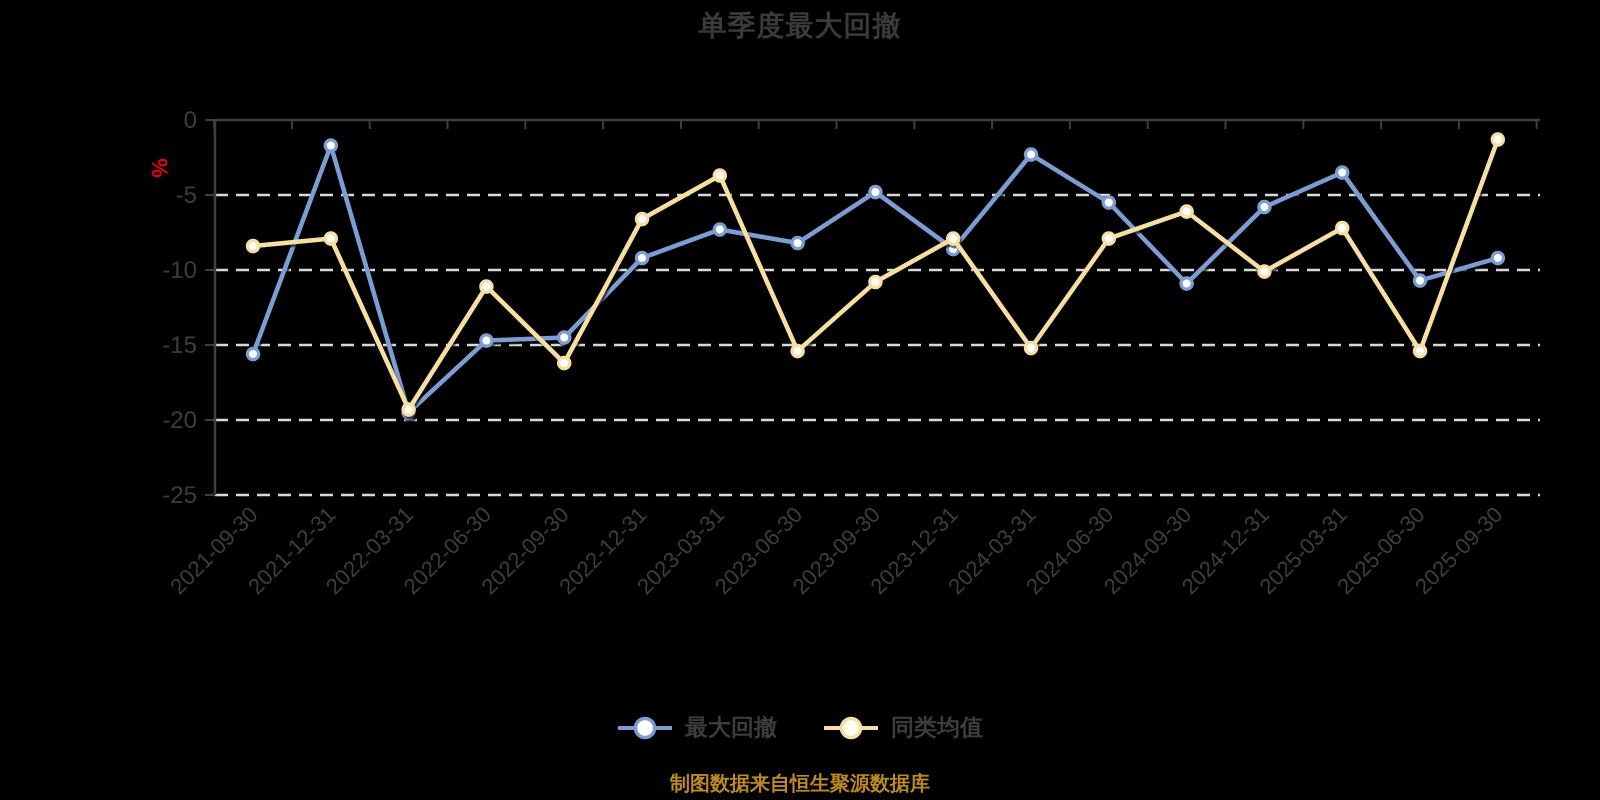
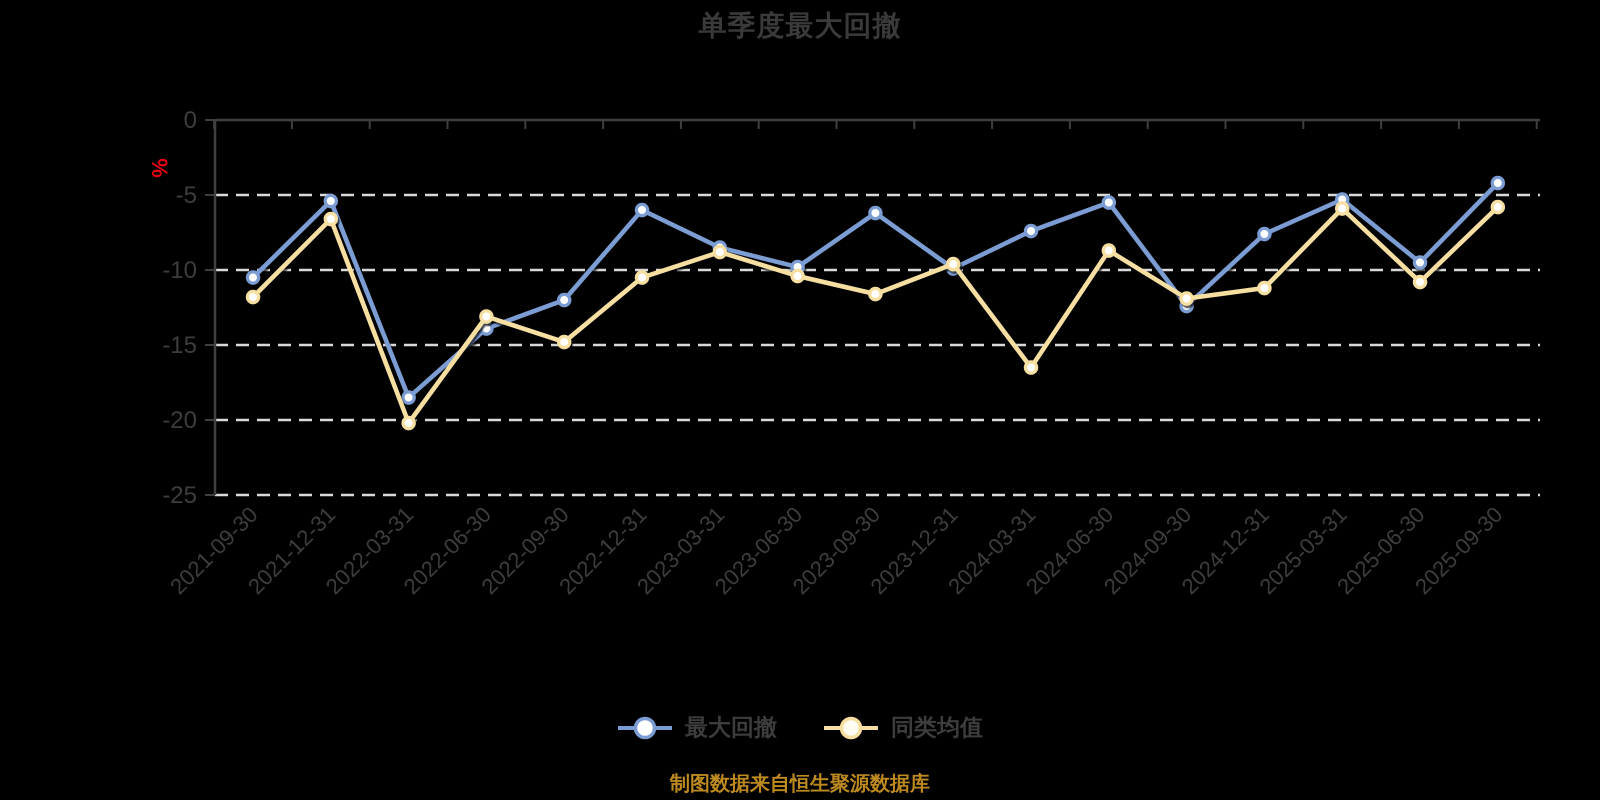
最大回撤/2021-09-30: -15.6 -> -10.5
同类均值/2021-09-30: -8.4 -> -11.8
最大回撤/2021-12-31: -1.7 -> -5.4
同类均值/2021-12-31: -7.9 -> -6.6
最大回撤/2022-03-31: -19.5 -> -18.5
同类均值/2022-03-31: -19.3 -> -20.2
最大回撤/2022-06-30: -14.7 -> -13.9
同类均值/2022-06-30: -11.1 -> -13.1
最大回撤/2022-09-30: -14.5 -> -12.0
同类均值/2022-09-30: -16.2 -> -14.8
最大回撤/2022-12-31: -9.2 -> -6.0
同类均值/2022-12-31: -6.6 -> -10.5
最大回撤/2023-03-31: -7.3 -> -8.5
同类均值/2023-03-31: -3.7 -> -8.8
最大回撤/2023-06-30: -8.2 -> -9.8
同类均值/2023-06-30: -15.4 -> -10.4
最大回撤/2023-09-30: -4.8 -> -6.2
同类均值/2023-09-30: -10.8 -> -11.6
最大回撤/2023-12-31: -8.6 -> -9.9
同类均值/2023-12-31: -7.9 -> -9.6
最大回撤/2024-03-31: -2.3 -> -7.4
同类均值/2024-03-31: -15.2 -> -16.5
同类均值/2024-06-30: -7.9 -> -8.7
最大回撤/2024-09-30: -10.9 -> -12.4
同类均值/2024-09-30: -6.1 -> -11.9
最大回撤/2024-12-31: -5.8 -> -7.6
同类均值/2024-12-31: -10.1 -> -11.2
最大回撤/2025-03-31: -3.5 -> -5.3
同类均值/2025-03-31: -7.2 -> -5.9
最大回撤/2025-06-30: -10.7 -> -9.5
同类均值/2025-06-30: -15.4 -> -10.8
最大回撤/2025-09-30: -9.2 -> -4.2
同类均值/2025-09-30: -1.3 -> -5.8
